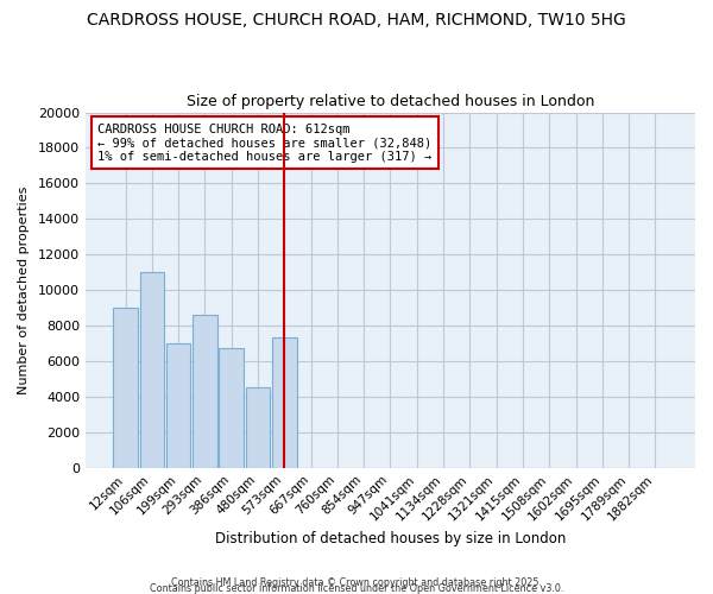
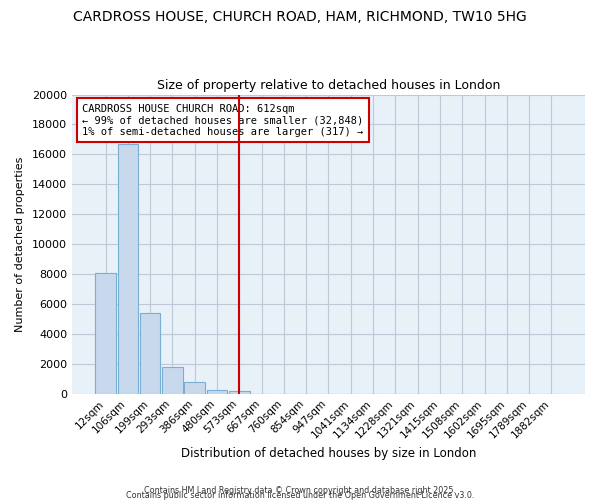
12sqm: 9000 -> 8100
106sqm: 11000 -> 16700
199sqm: 7000 -> 5400
293sqm: 8600 -> 1800
386sqm: 6700 -> 800
480sqm: 4500 -> 200
573sqm: 7300 -> 200
